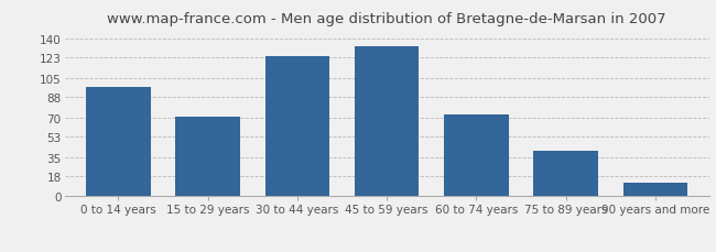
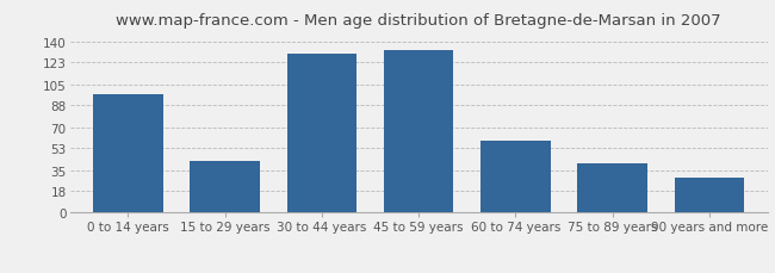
15 to 29 years: 71 -> 42
30 to 44 years: 124 -> 130
60 to 74 years: 73 -> 59
90 years and more: 12 -> 29
